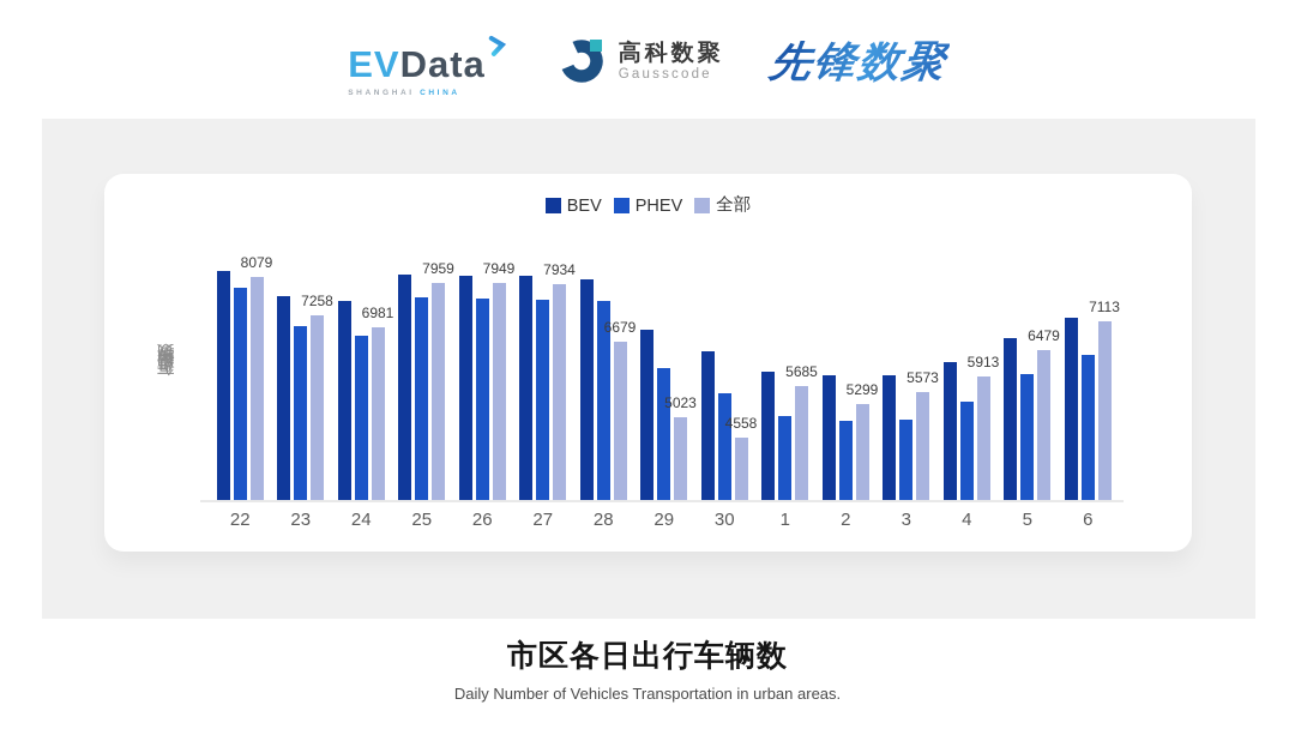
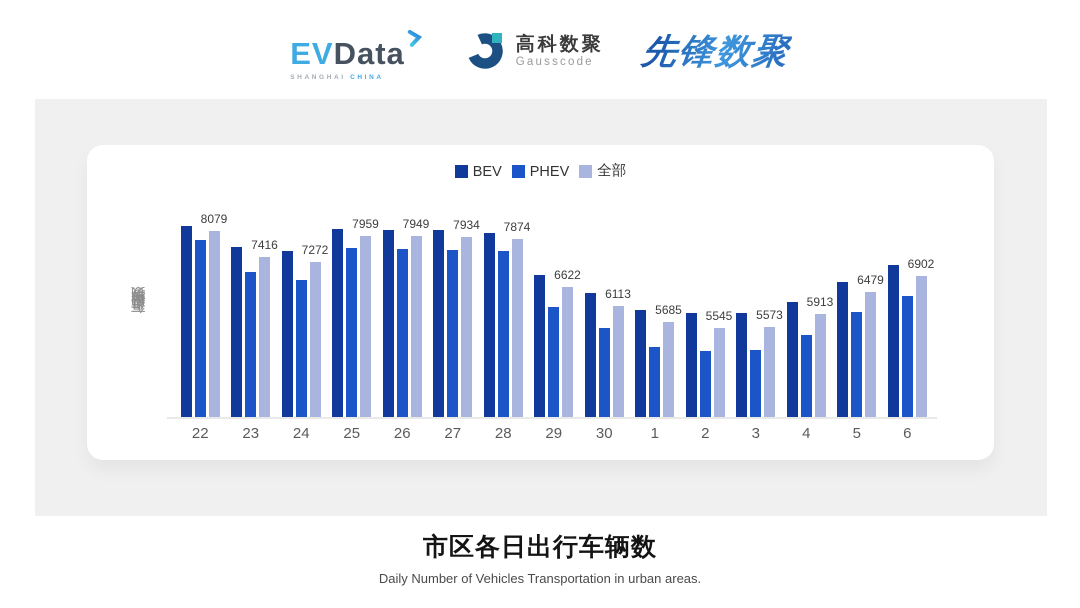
全部/23: 7258 -> 7416
全部/24: 6981 -> 7272
全部/28: 6679 -> 7874
全部/29: 5023 -> 6622
全部/30: 4558 -> 6113
全部/2: 5299 -> 5545
全部/6: 7113 -> 6902
